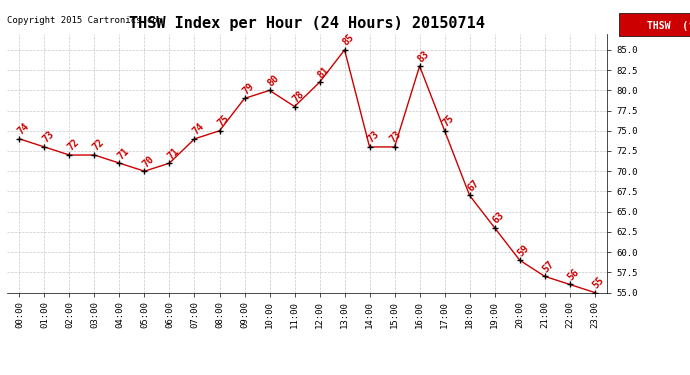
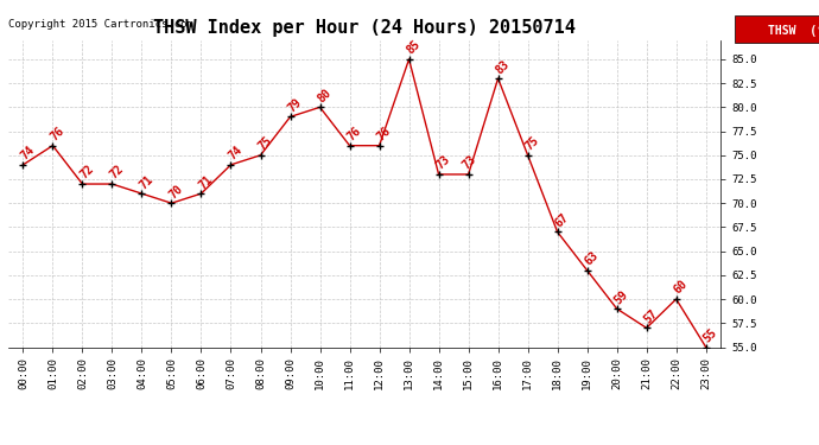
01:00: 73 -> 76
11:00: 78 -> 76
12:00: 81 -> 76
22:00: 56 -> 60
